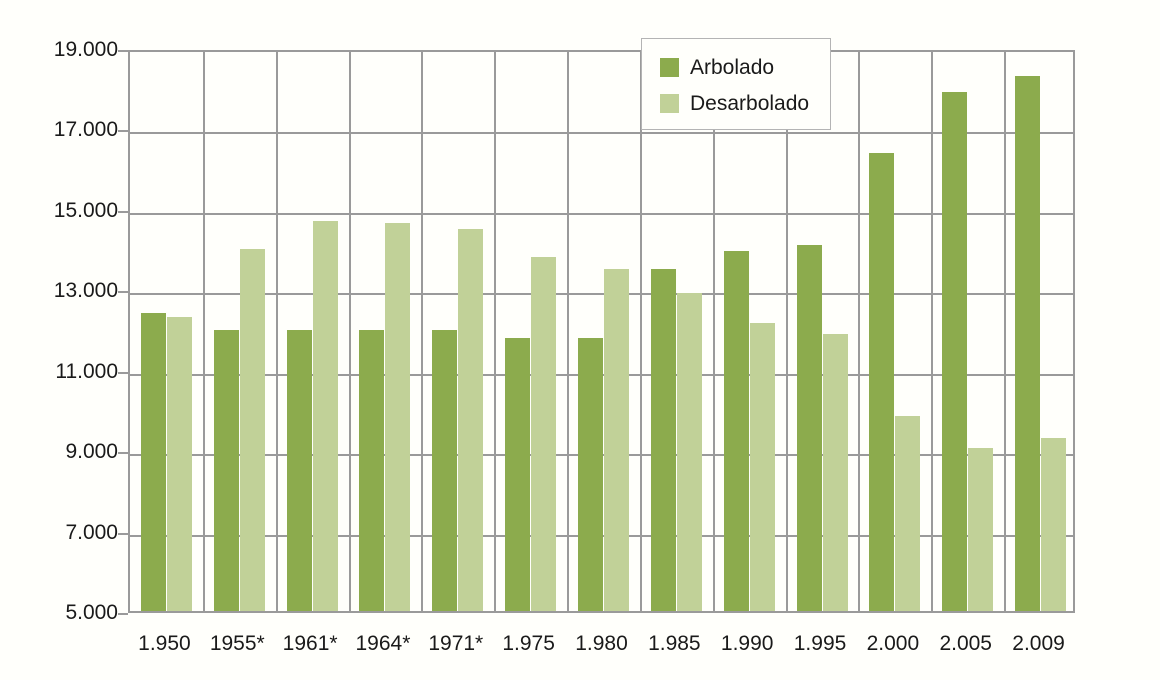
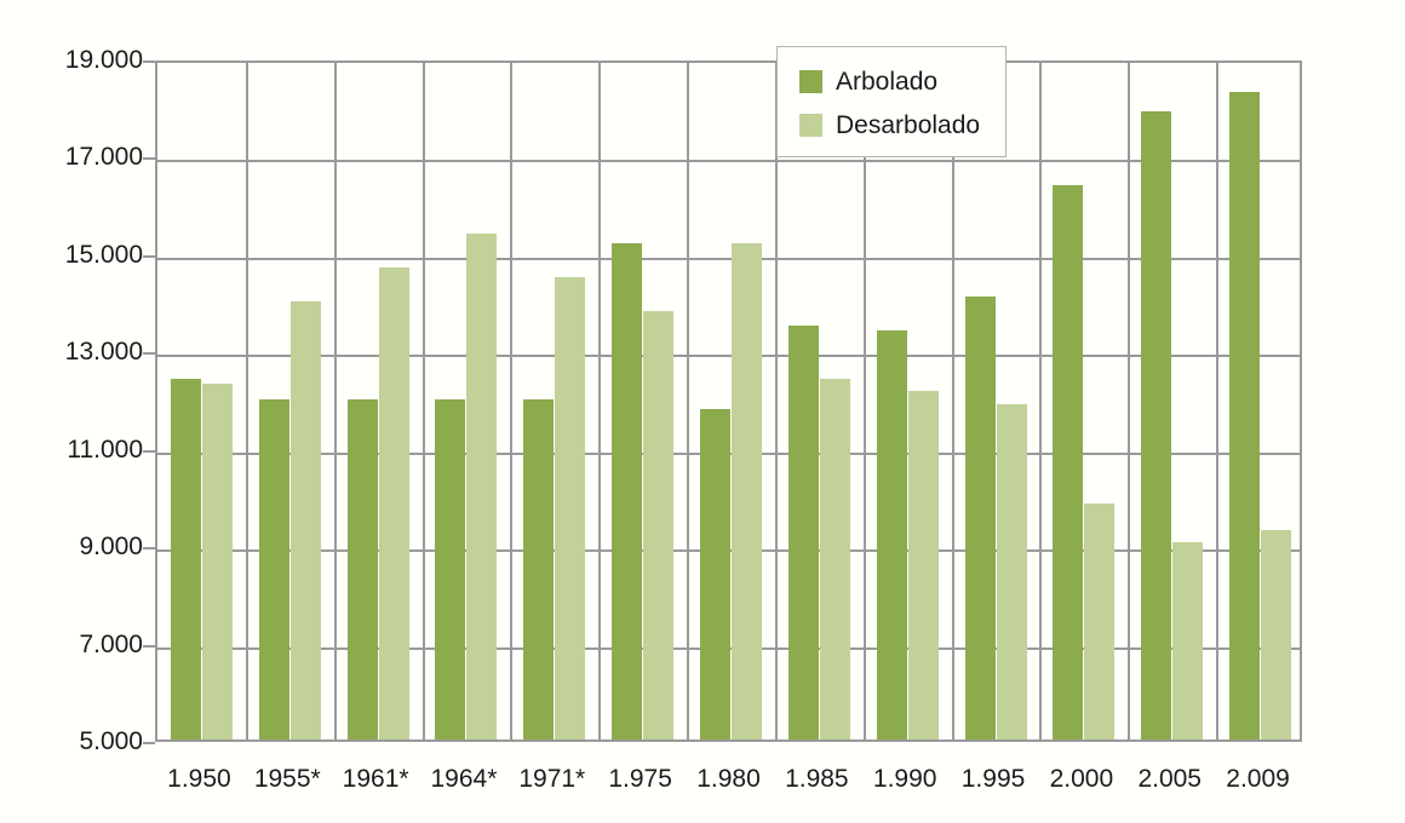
Desarbolado/1964*: 14600 -> 15400
Arbolado/1.975: 11800 -> 15200
Desarbolado/1.980: 13500 -> 15200
Desarbolado/1.985: 12900 -> 12400
Arbolado/1.990: 14000 -> 13400
